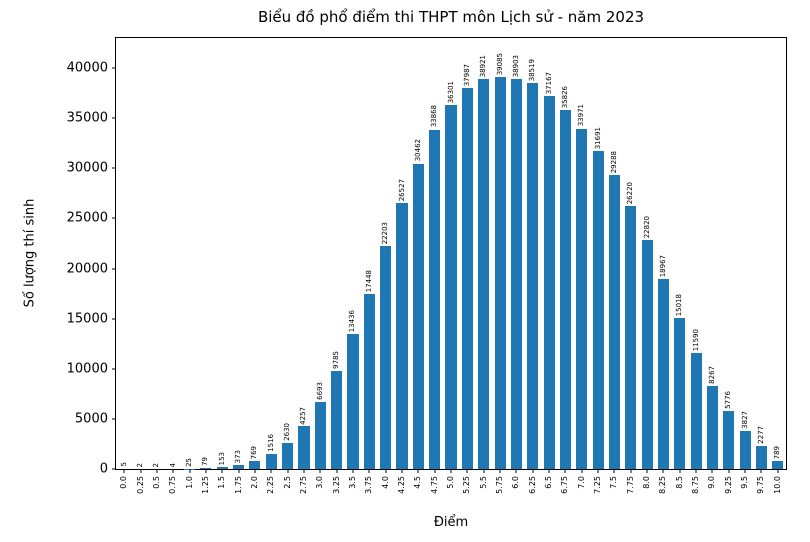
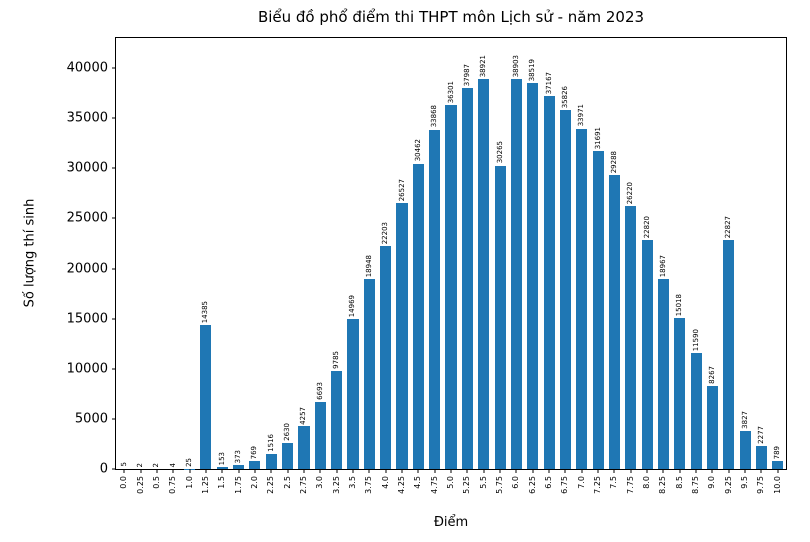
1.25: 79 -> 14385
3.5: 13436 -> 14969
3.75: 17448 -> 18948
5.75: 39085 -> 30265
9.25: 5776 -> 22827
